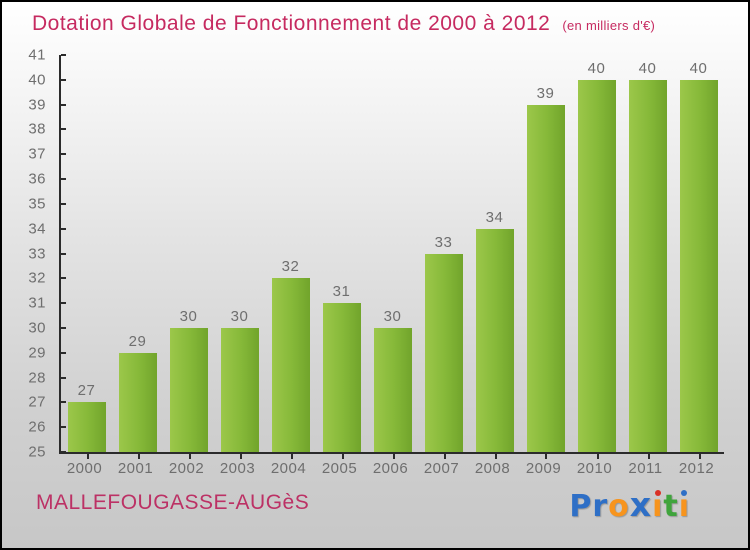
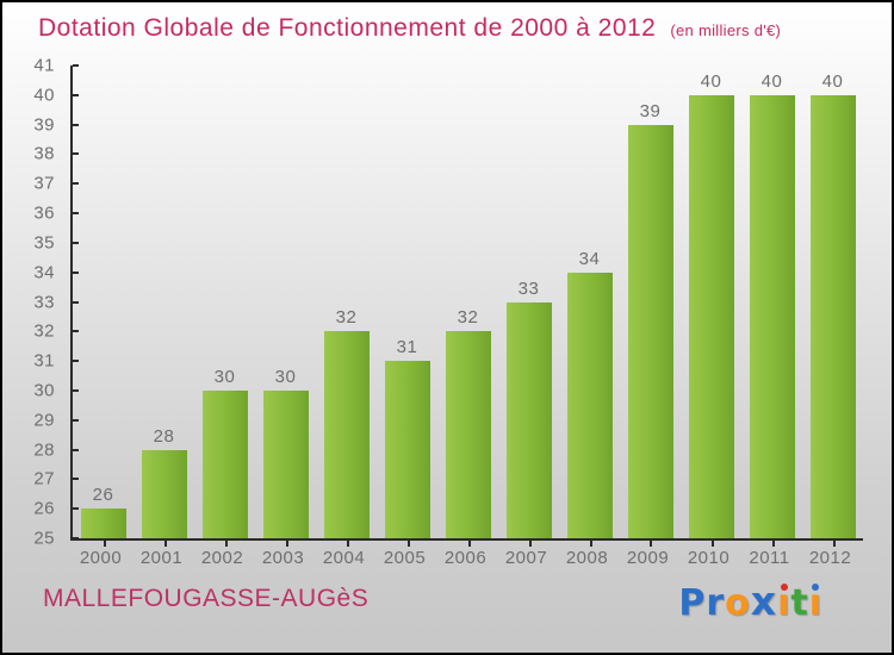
2000: 27 -> 26
2001: 29 -> 28
2006: 30 -> 32
